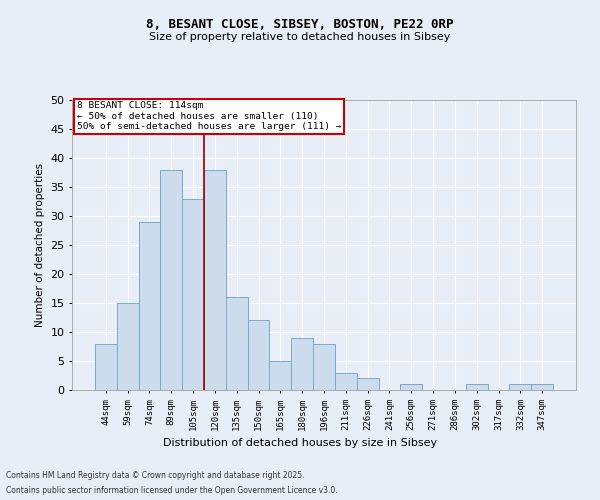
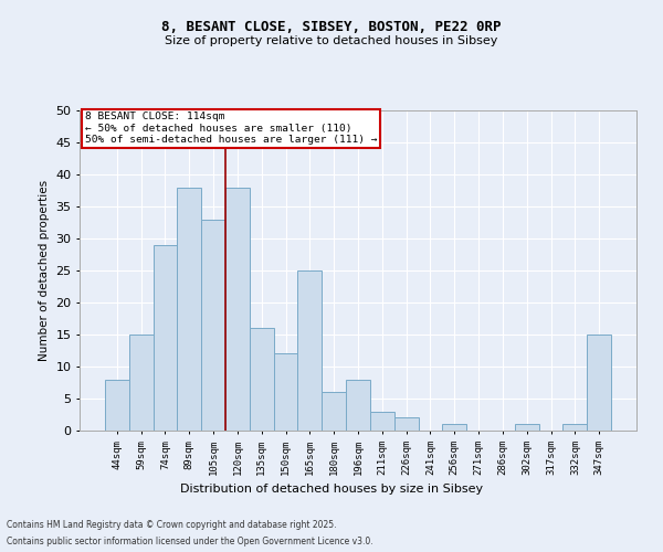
165sqm: 5 -> 25
180sqm: 9 -> 6
347sqm: 1 -> 15
